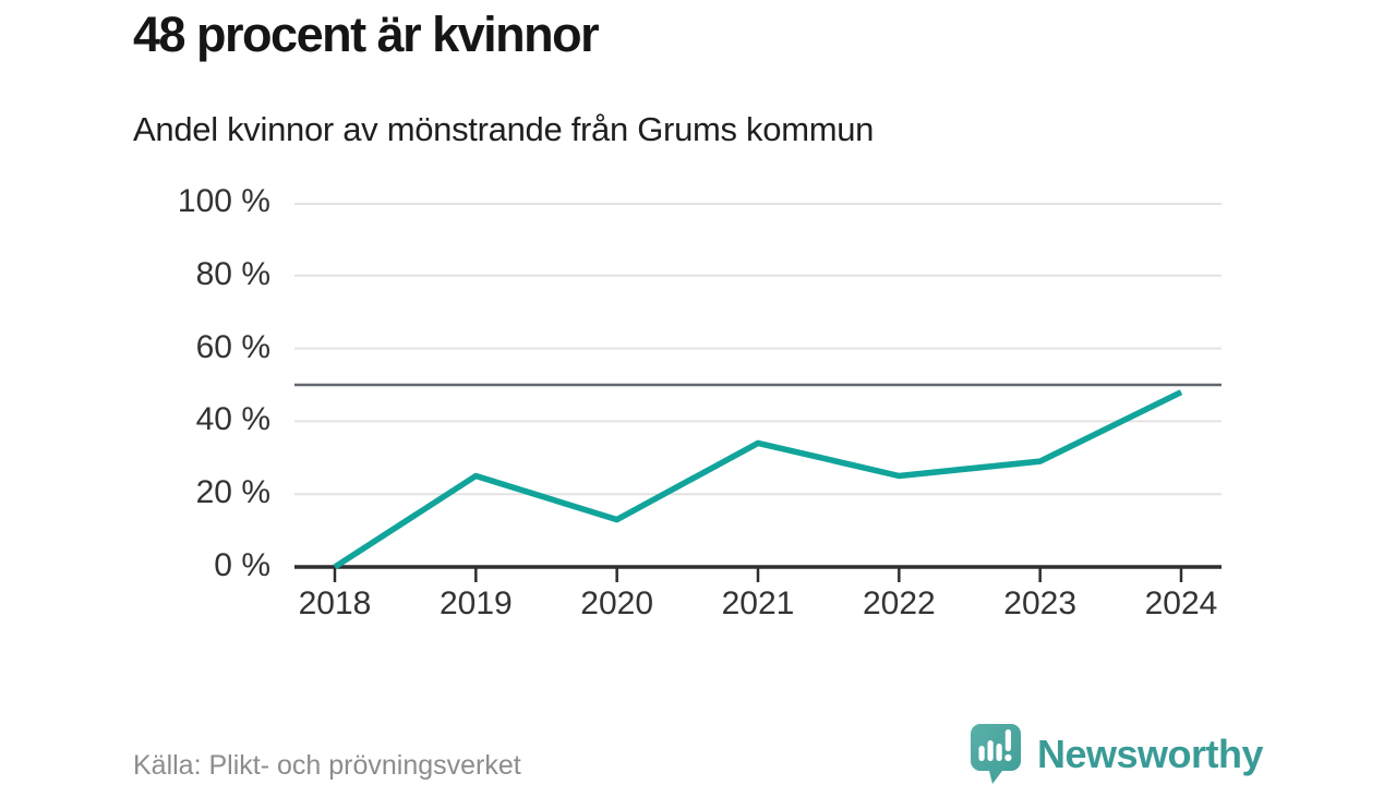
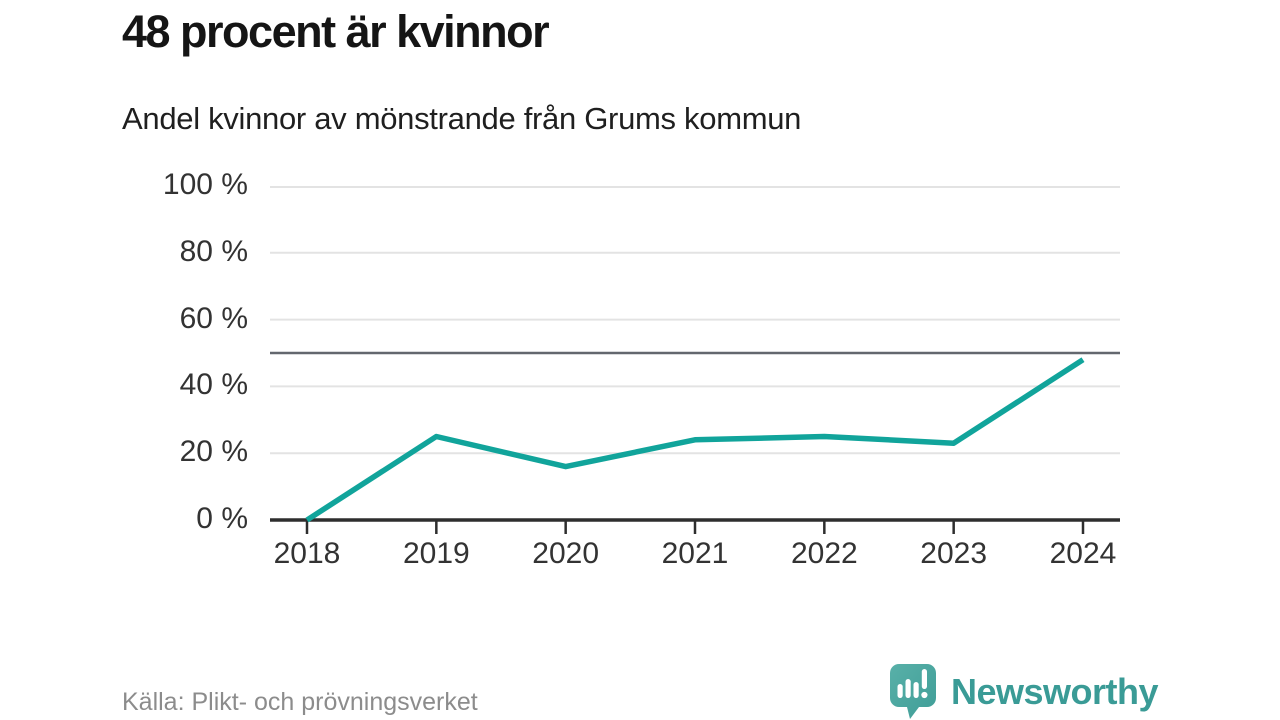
2020: 13% -> 16%
2021: 34% -> 24%
2023: 29% -> 23%
